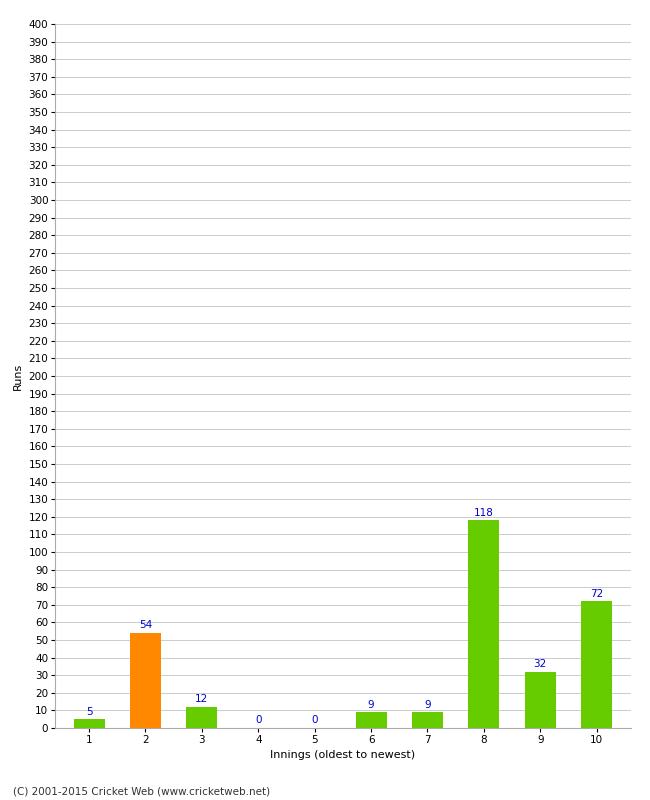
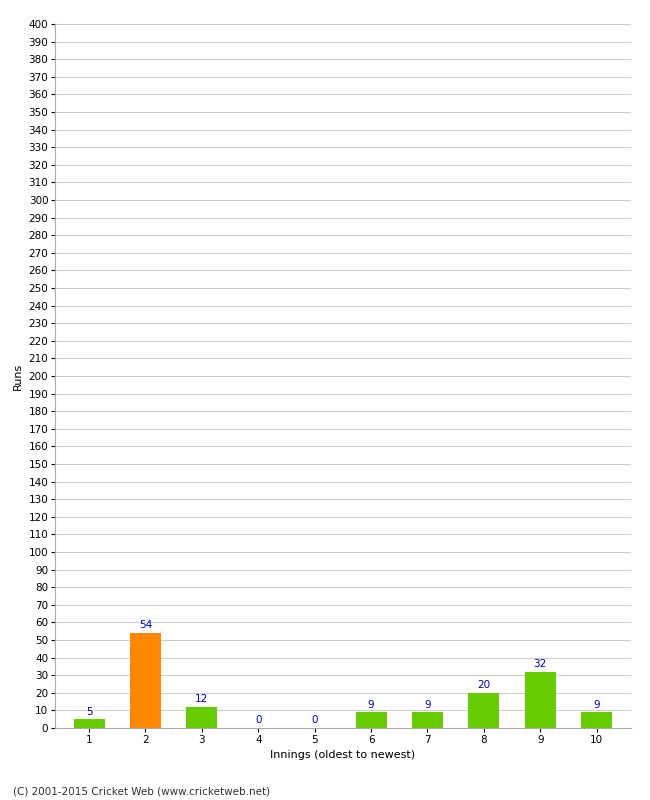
8: 118 -> 20
10: 72 -> 9
